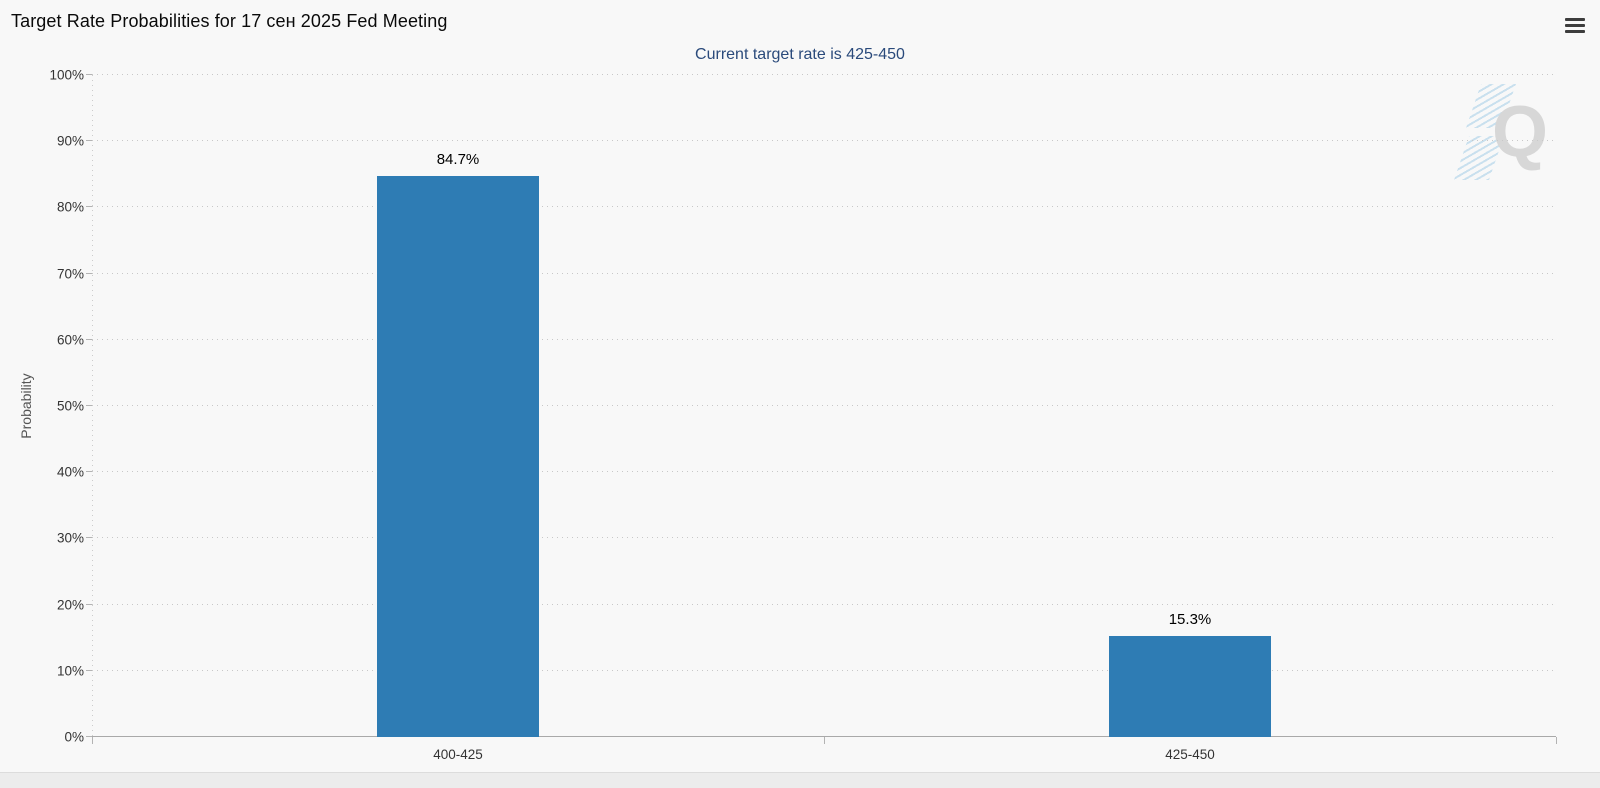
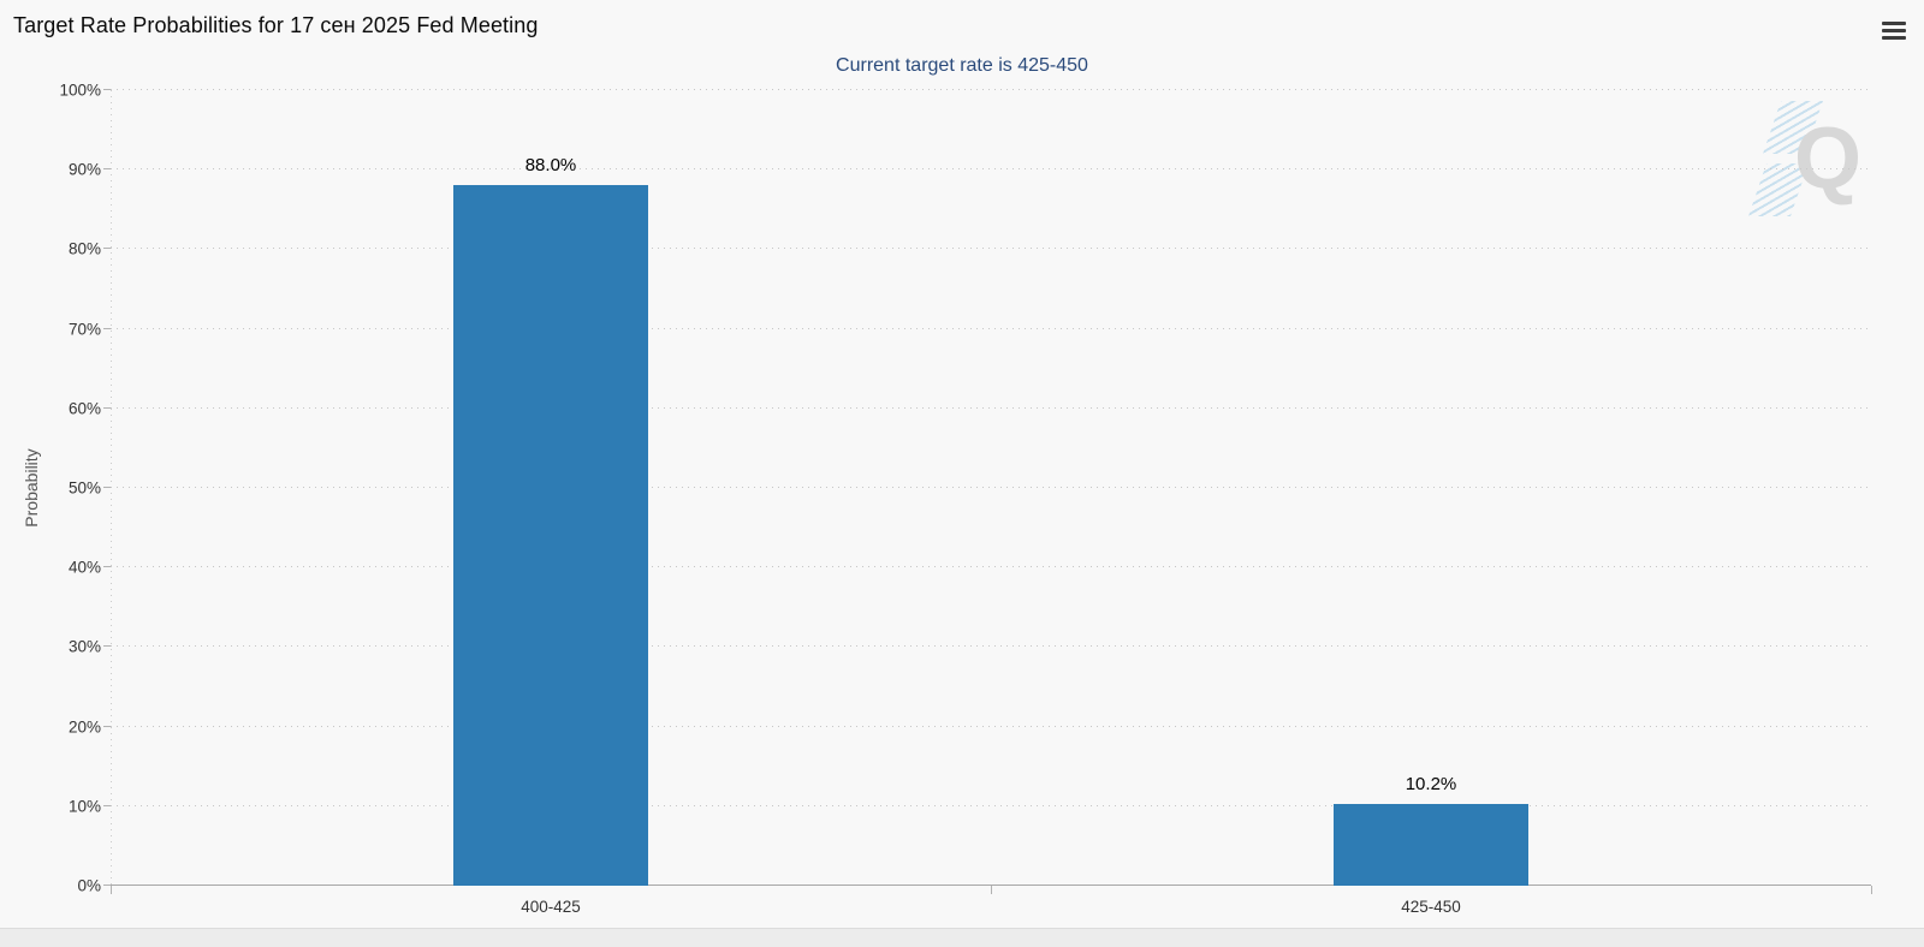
400-425: 84.7% -> 88.0%
425-450: 15.3% -> 10.2%
